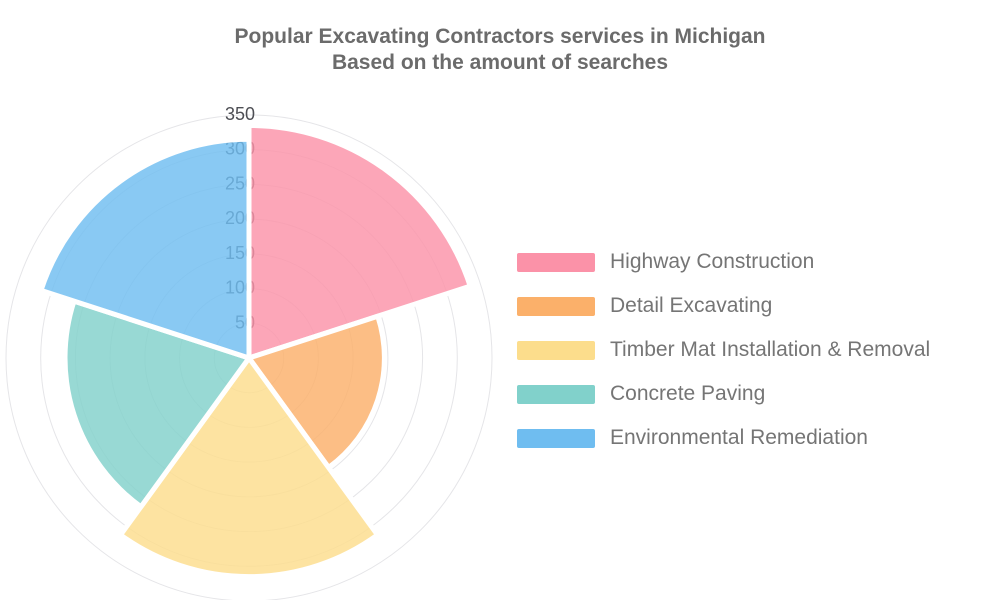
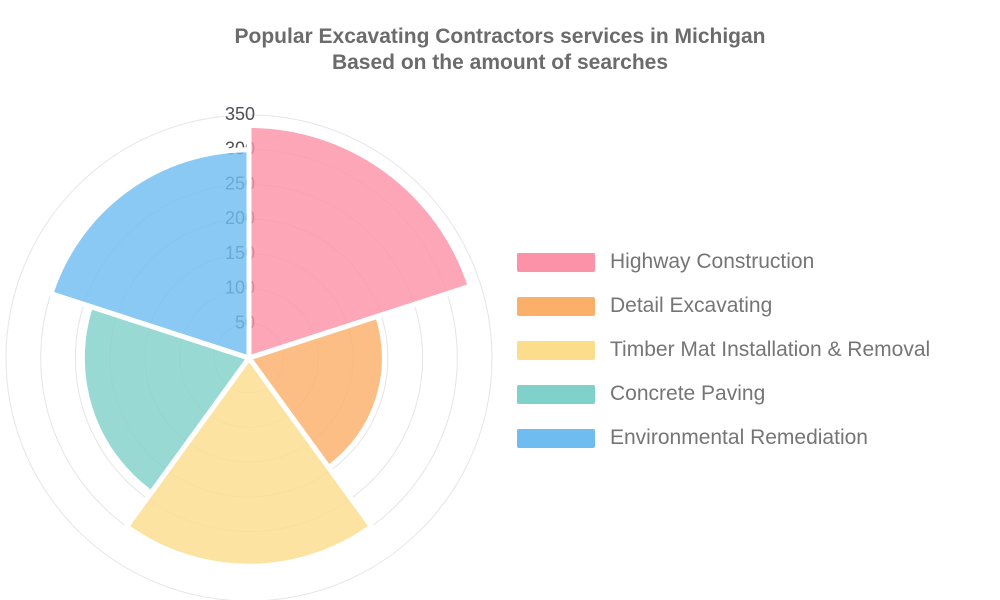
Timber Mat Installation & Removal: 320 -> 300
Concrete Paving: 260 -> 240
Environmental Remediation: 320 -> 300
